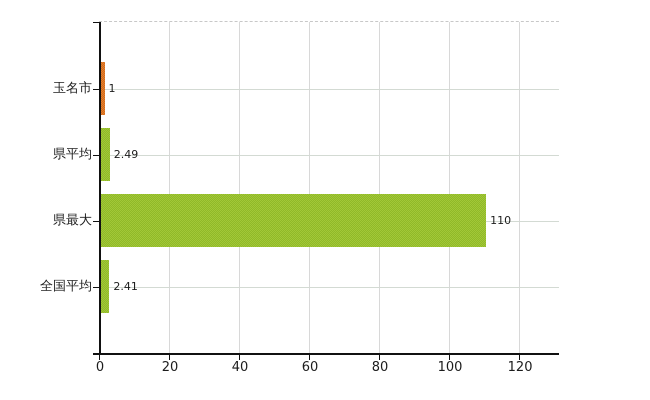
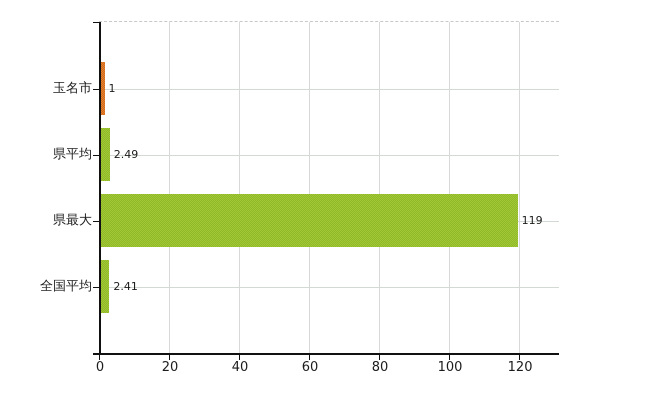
県最大: 110 -> 119
